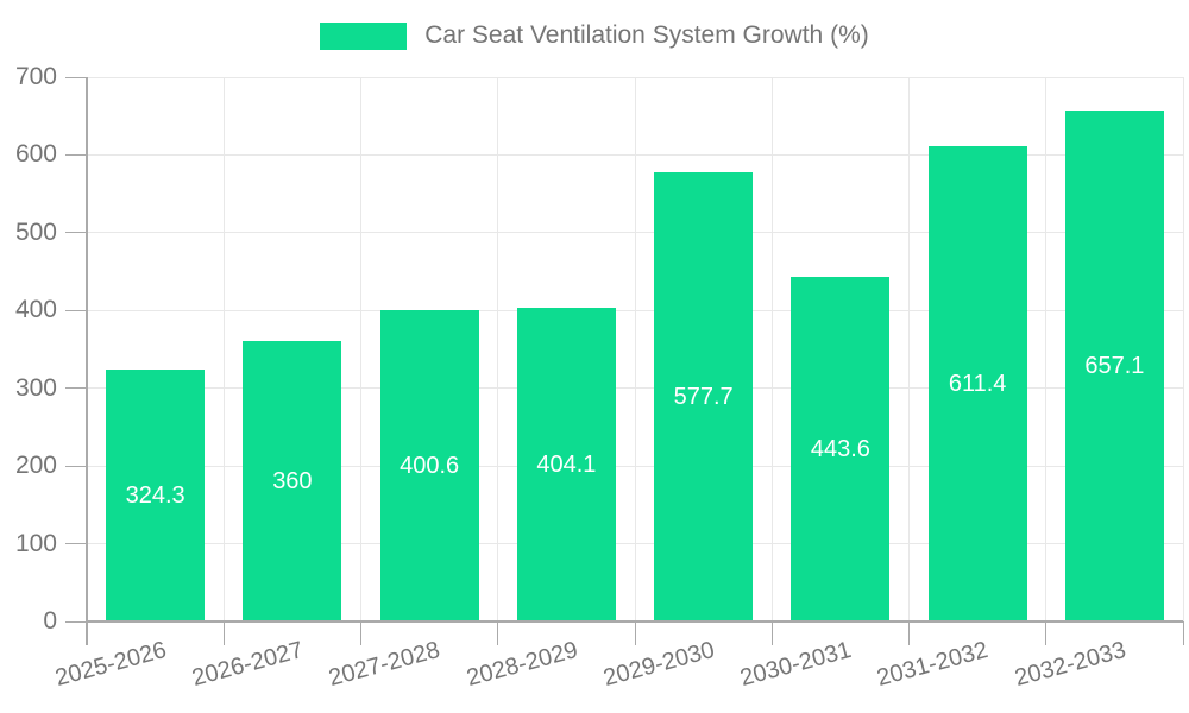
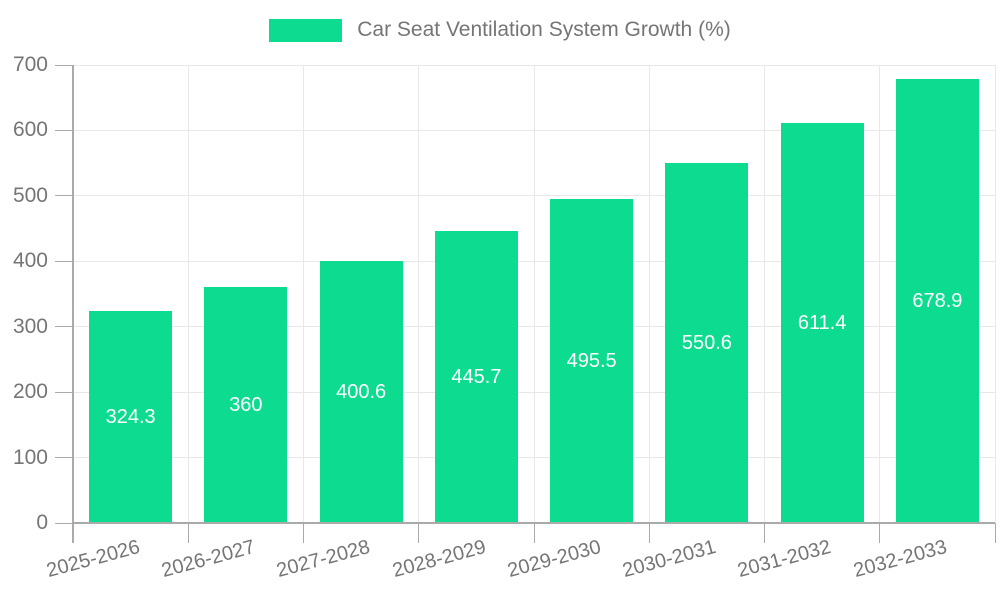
2028-2029: 404.1 -> 445.7
2029-2030: 577.7 -> 495.5
2030-2031: 443.6 -> 550.6
2032-2033: 657.1 -> 678.9
